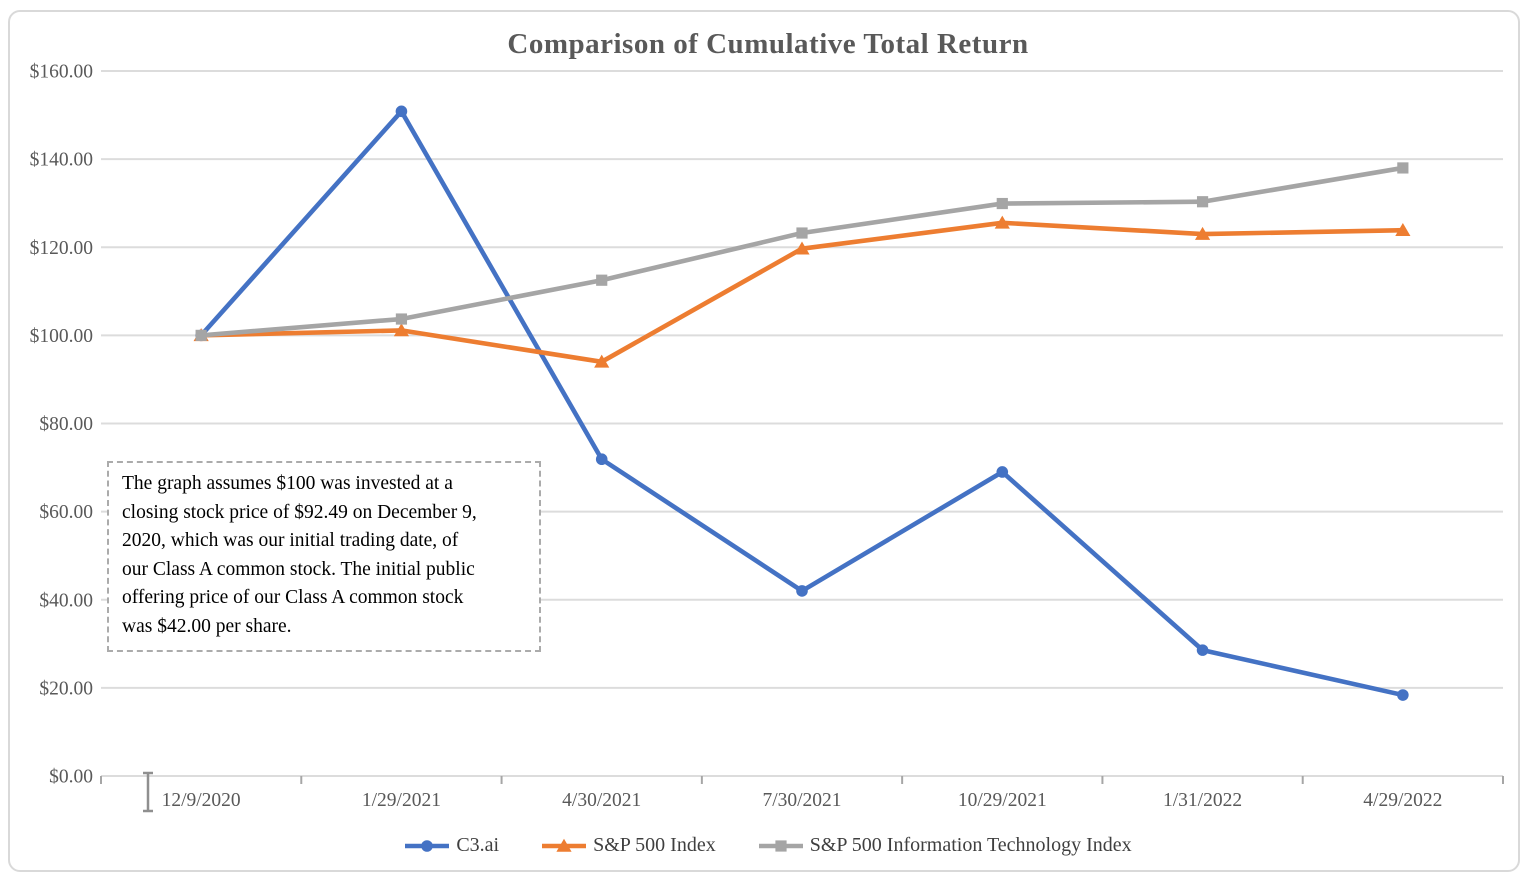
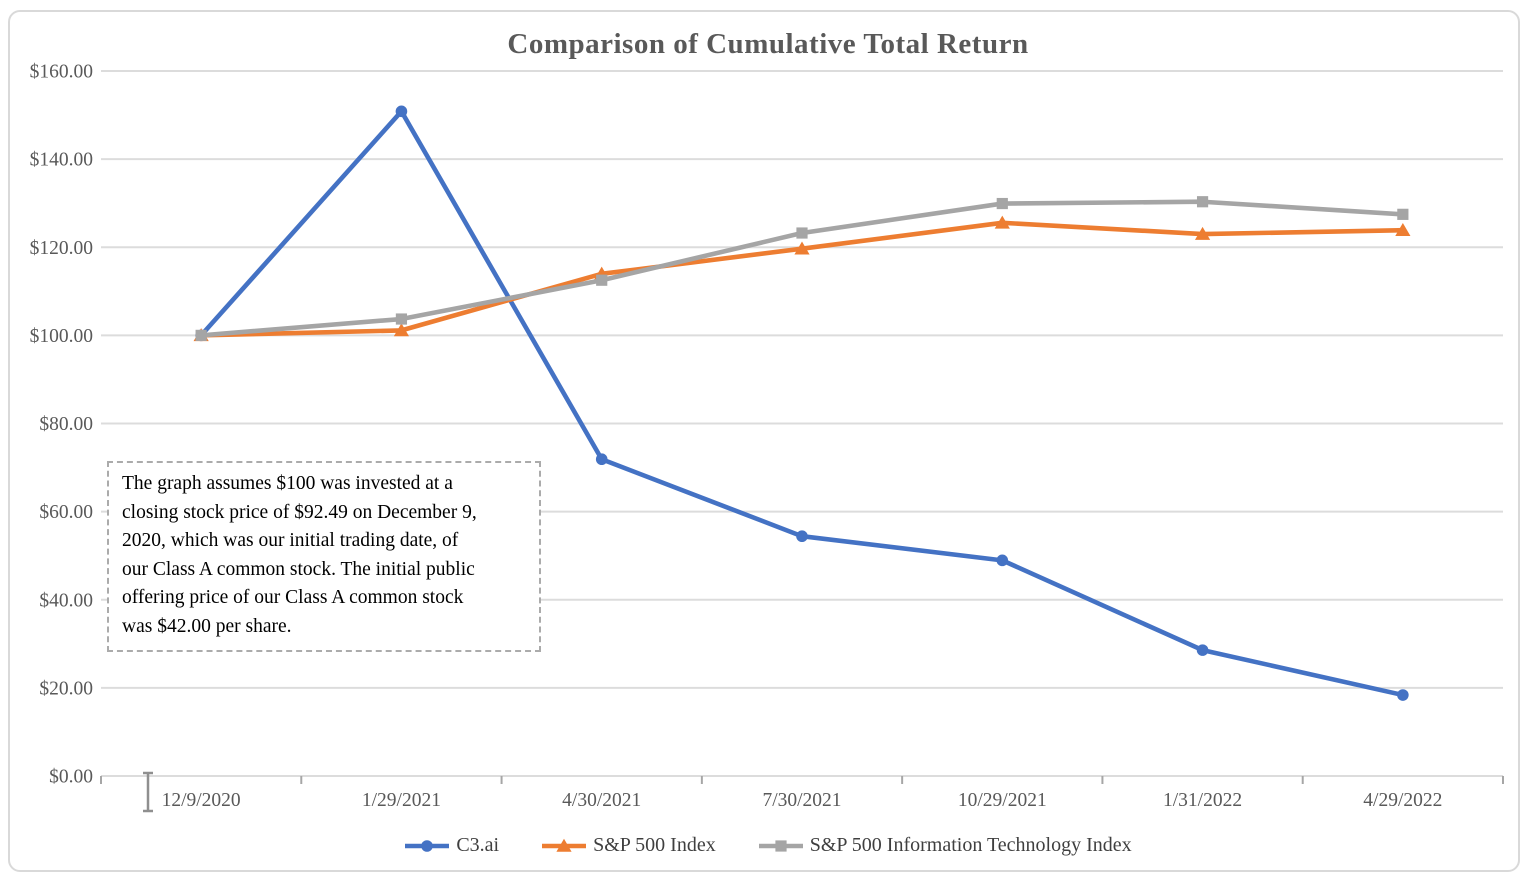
S&P 500 Index/4/30/2021: $94 -> $114
C3.ai/7/30/2021: $42 -> $54
C3.ai/10/29/2021: $69 -> $49
S&P 500 Information Technology Index/4/29/2022: $138 -> $127
